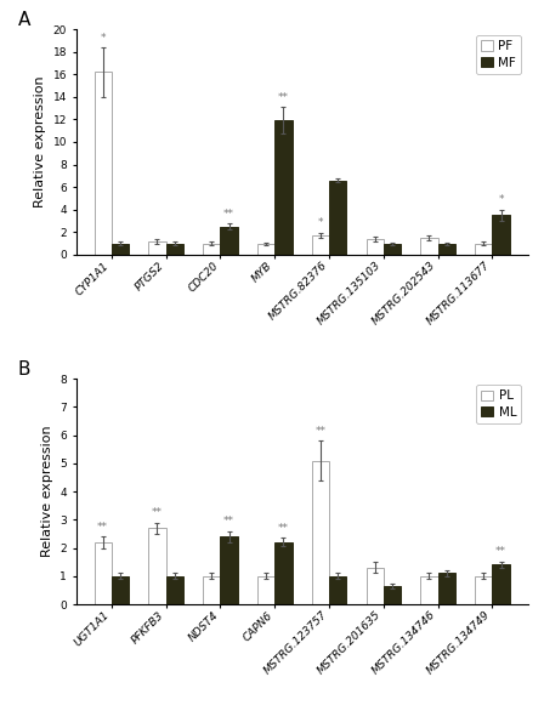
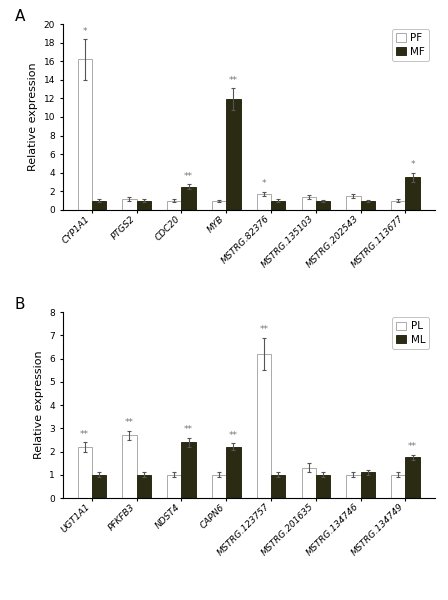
MF/MSTRG.82376: 6.6 -> 1.0
PL/MSTRG.123757: 5.1 -> 6.2
ML/MSTRG.201635: 0.65 -> 1.00
ML/MSTRG.134749: 1.40 -> 1.75
